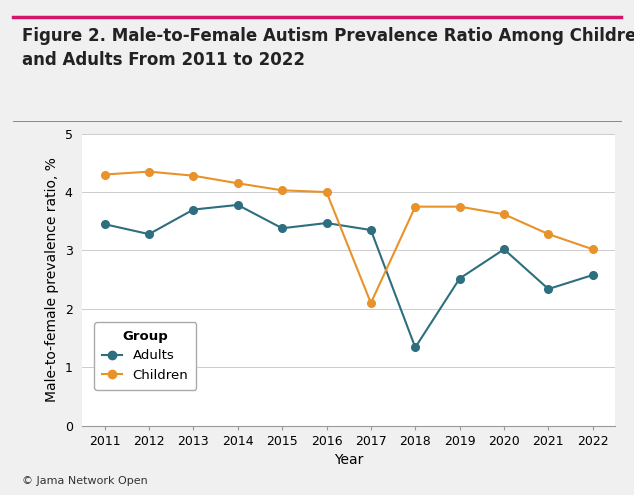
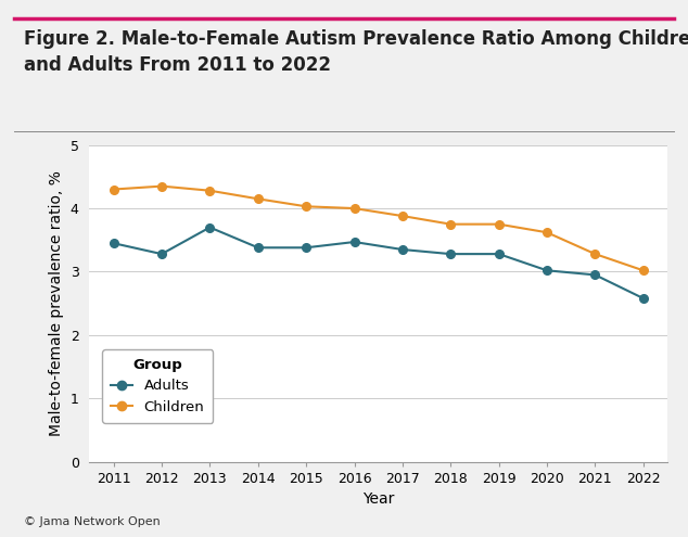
Adults/2014: 3.78 -> 3.38
Children/2017: 2.10 -> 3.88
Adults/2018: 1.34 -> 3.28
Adults/2019: 2.52 -> 3.28
Adults/2021: 2.34 -> 2.95
